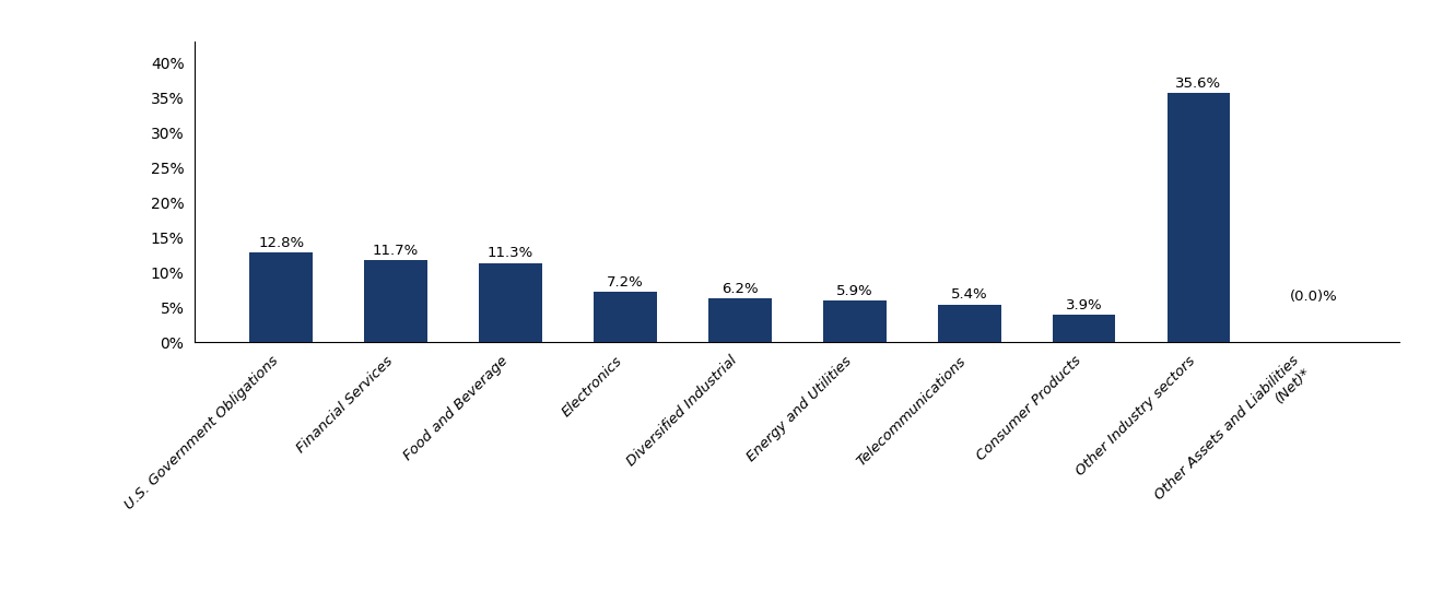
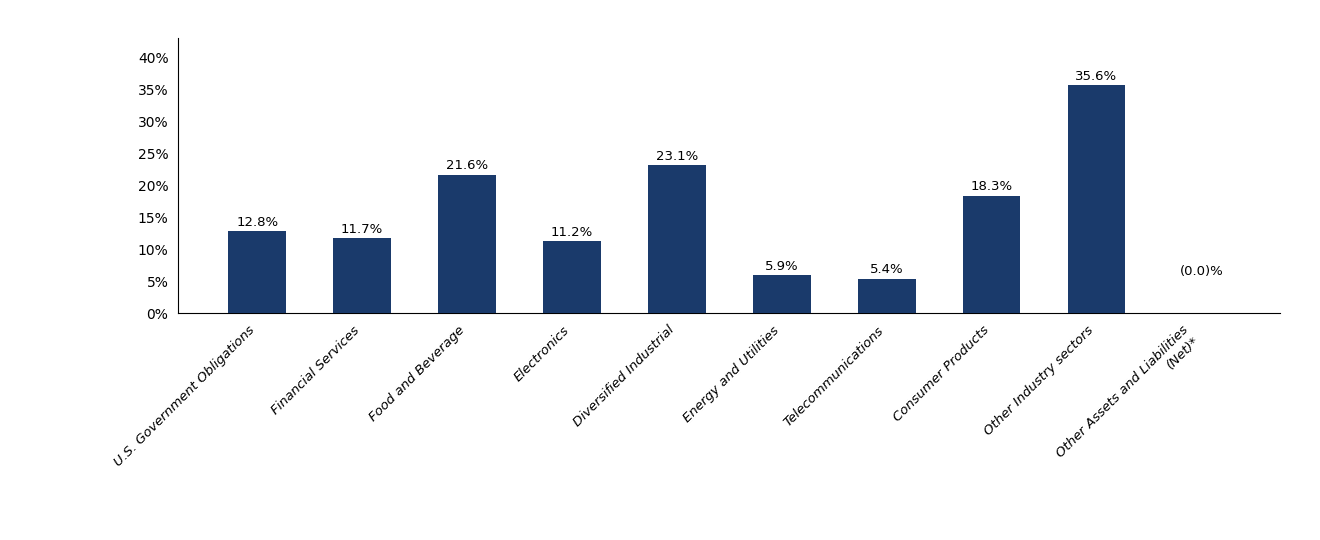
Food and Beverage: 11.3% -> 21.6%
Electronics: 7.2% -> 11.2%
Diversified Industrial: 6.2% -> 23.1%
Consumer Products: 3.9% -> 18.3%
